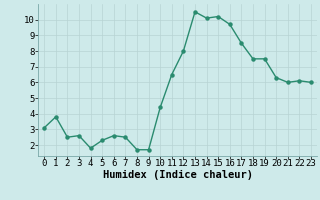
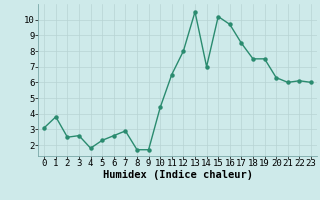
7: 2.5 -> 2.9
14: 10.1 -> 7.0
